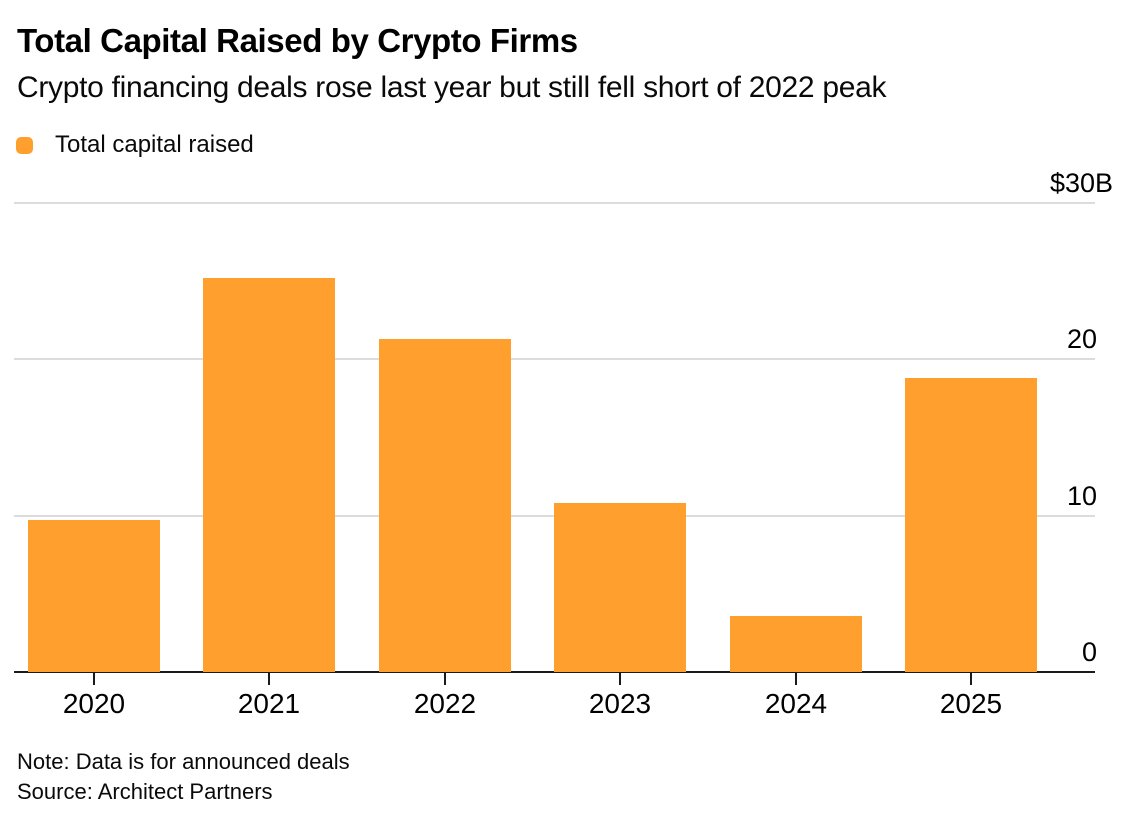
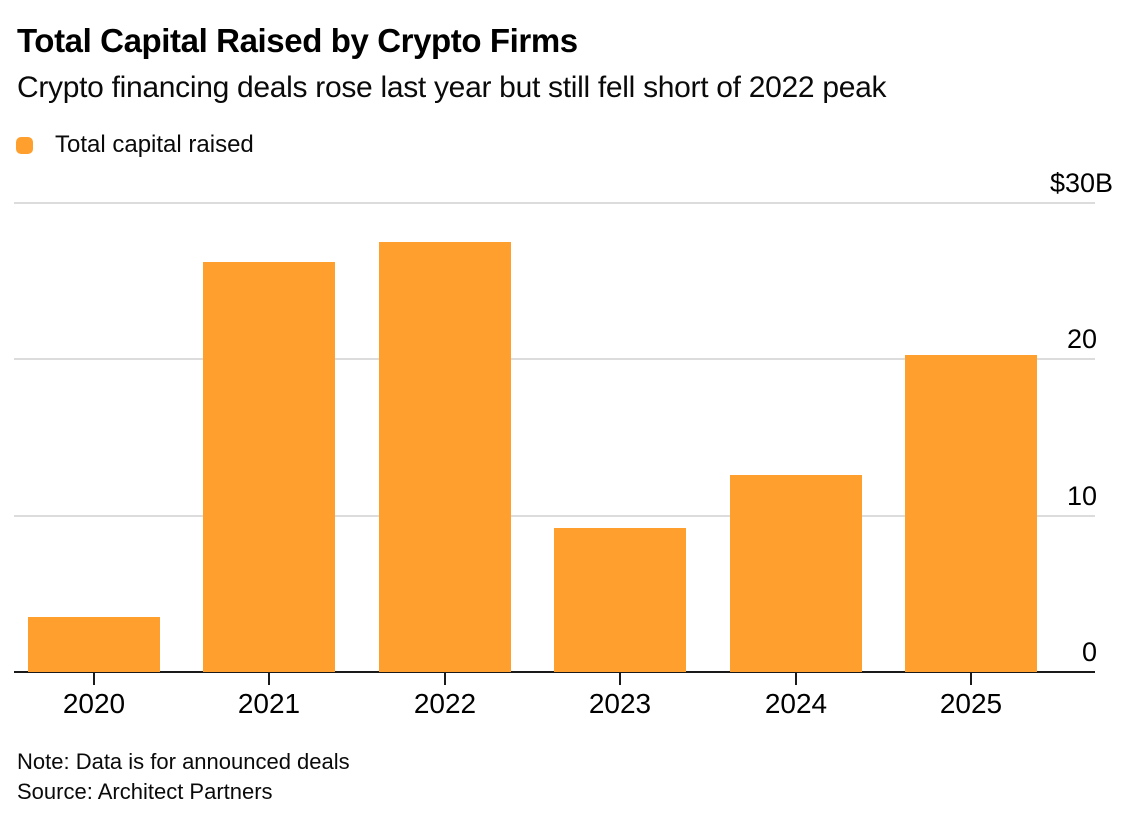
2020: 9.7 -> 3.5
2021: 25.2 -> 26.2
2022: 21.3 -> 27.5
2023: 10.8 -> 9.2
2024: 3.6 -> 12.6
2025: 18.8 -> 20.3
